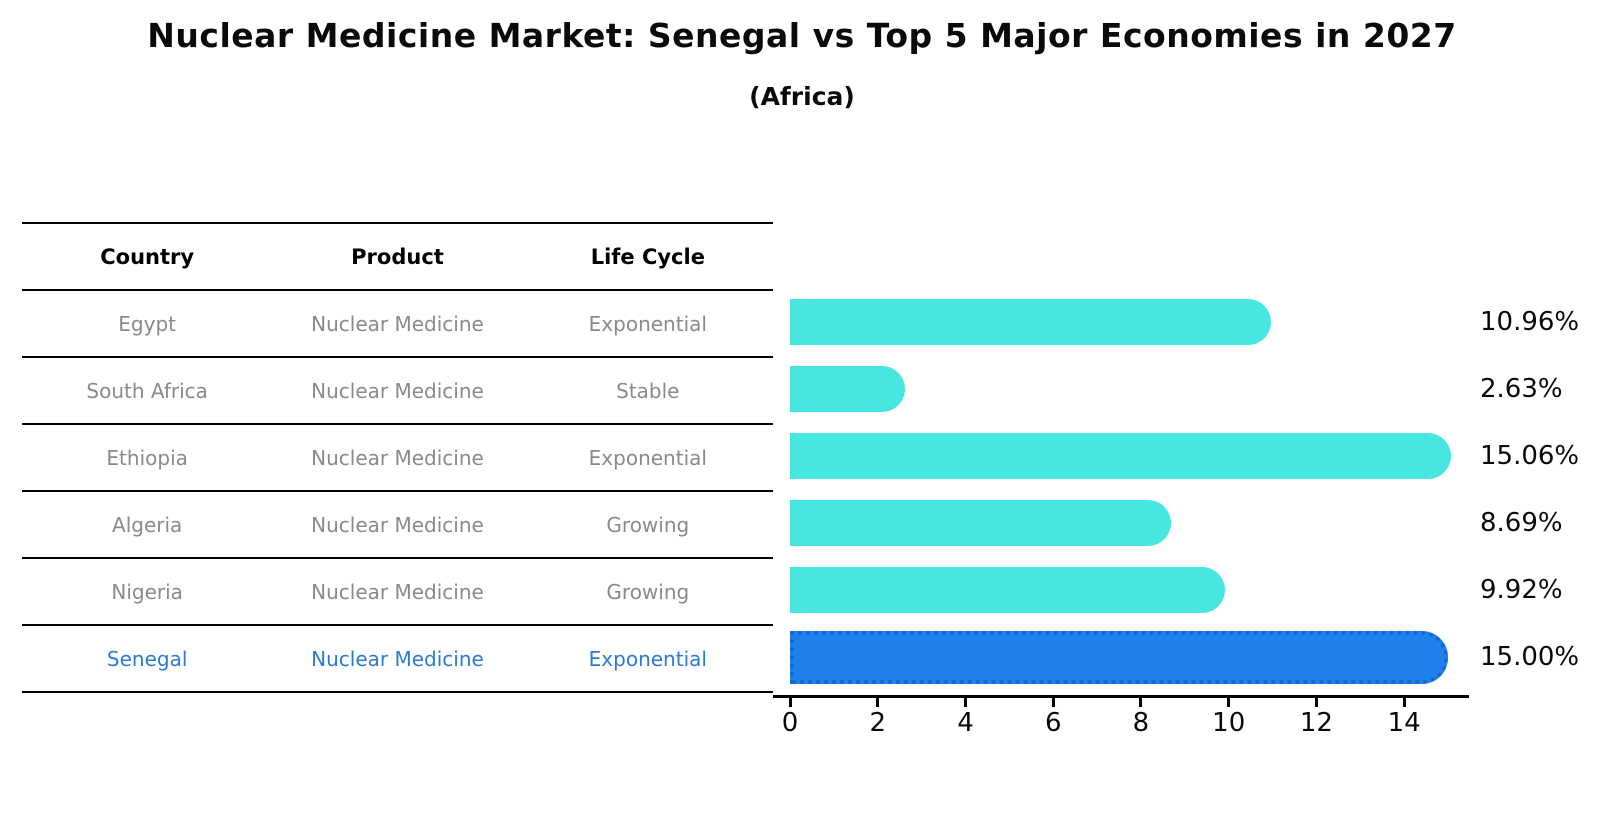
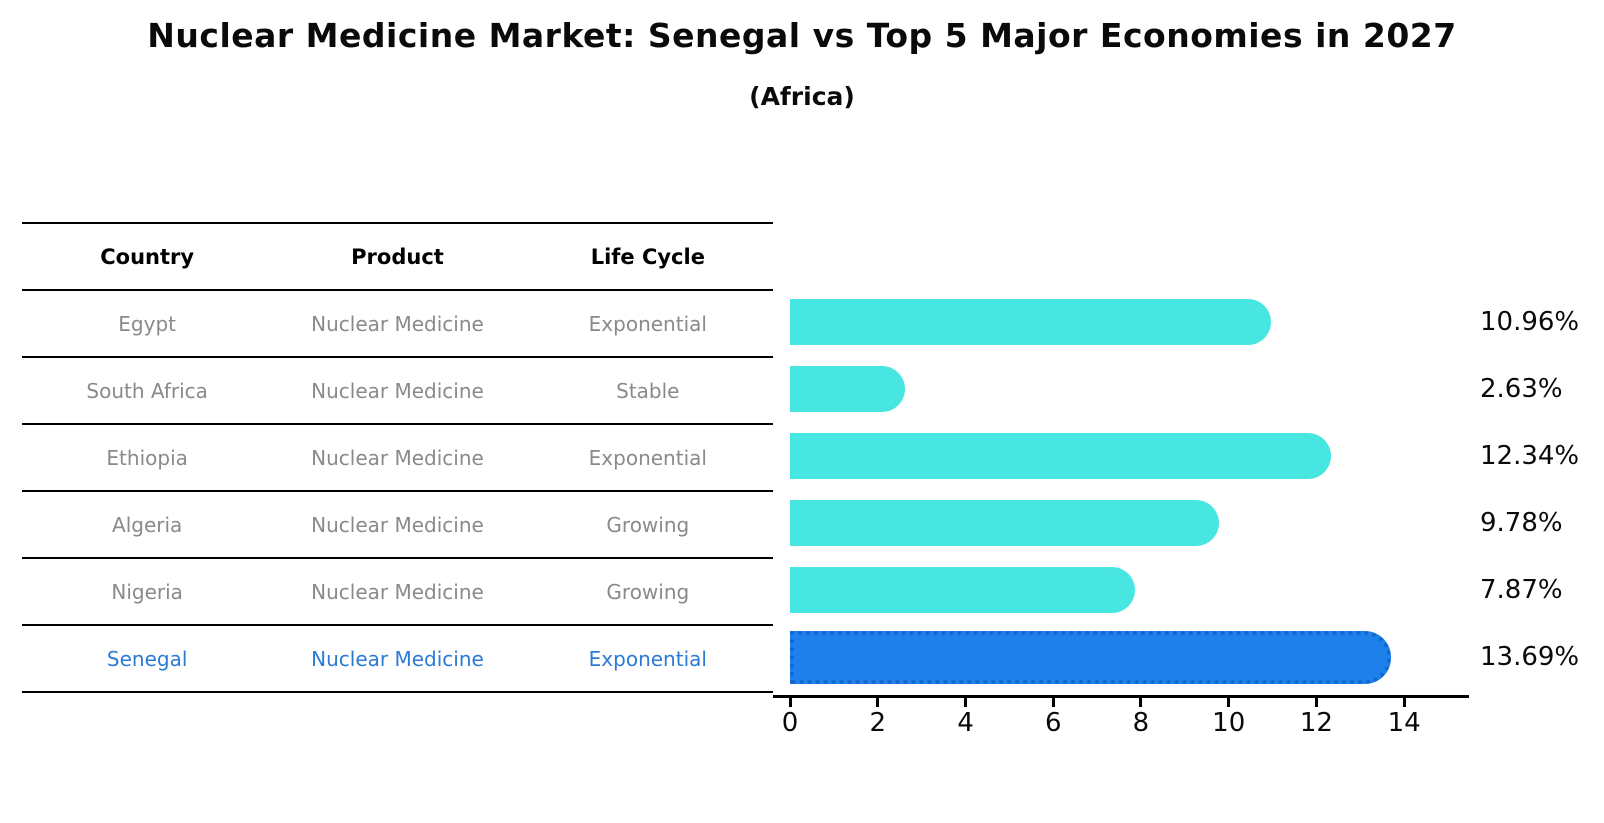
Ethiopia: 15.06% -> 12.34%
Algeria: 8.69% -> 9.78%
Nigeria: 9.92% -> 7.87%
Senegal: 15.00% -> 13.69%
